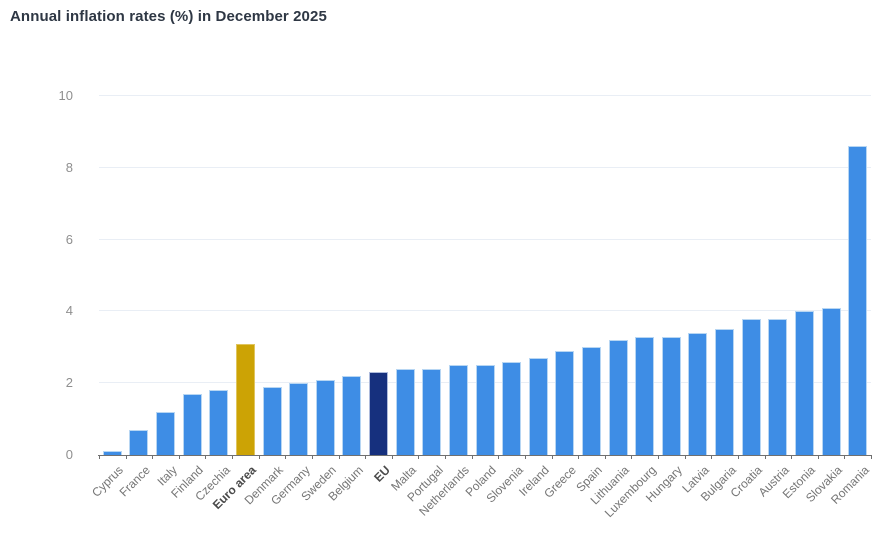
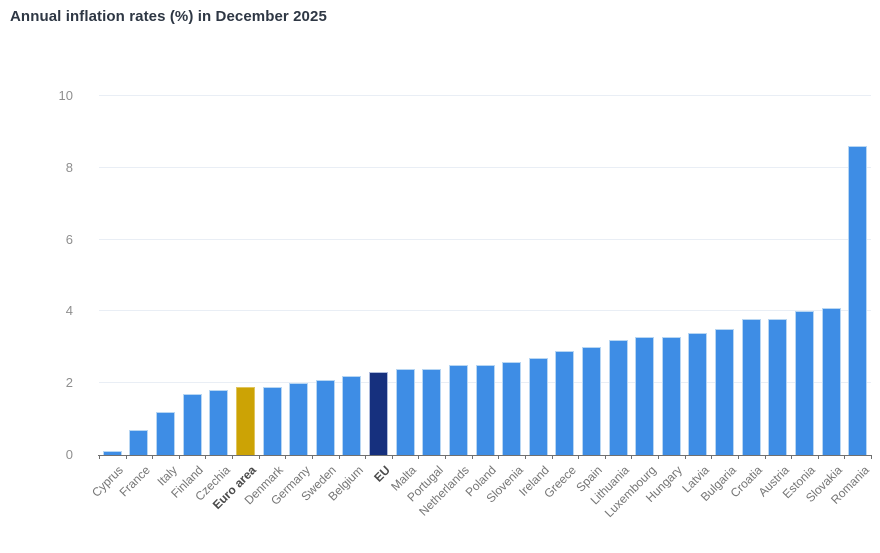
Euro area: 3.1 -> 1.9
